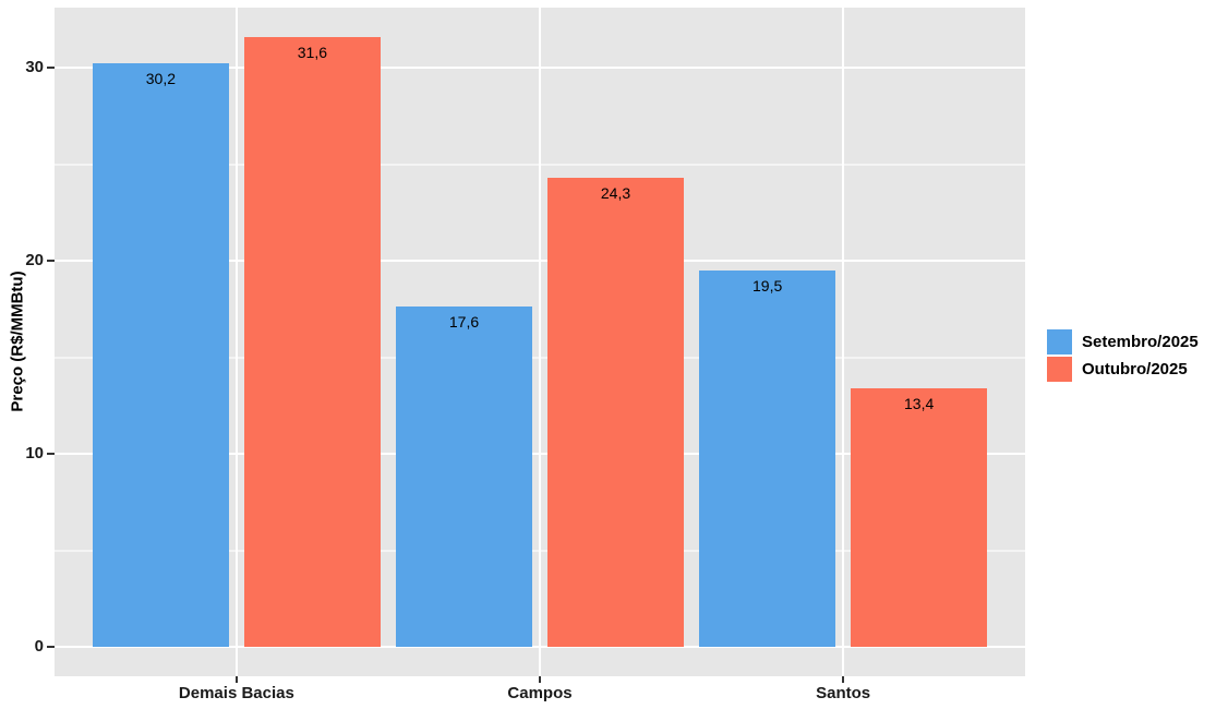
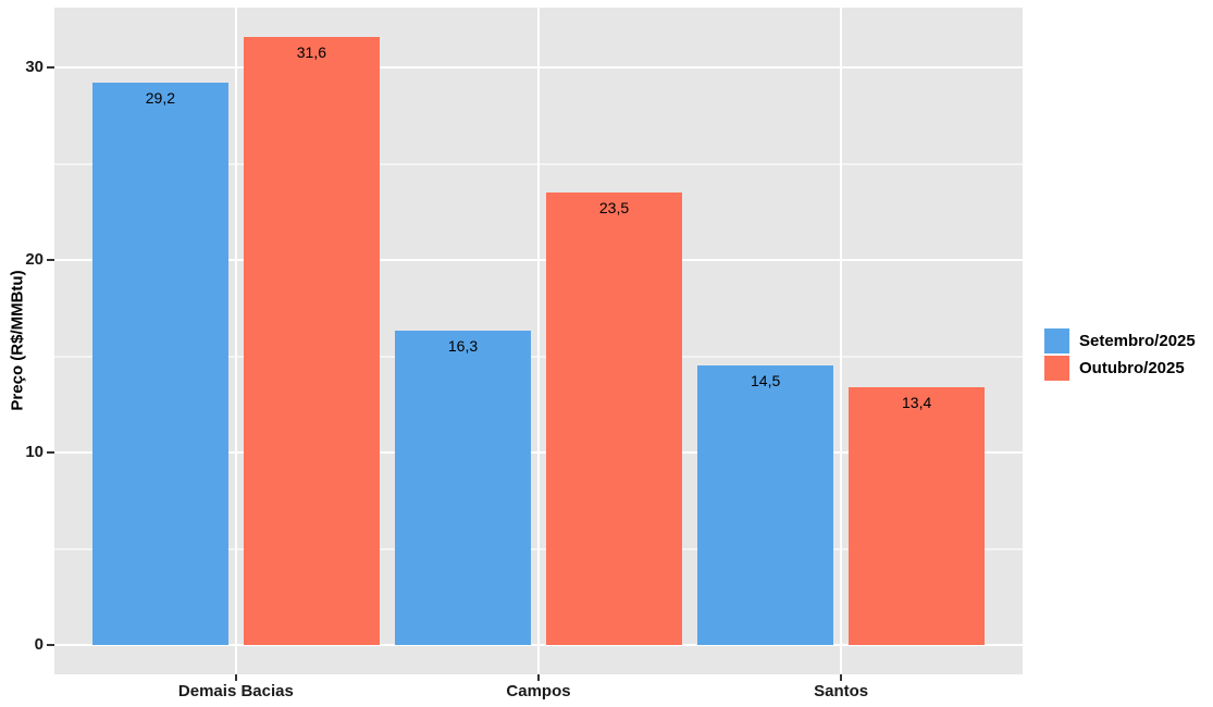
Setembro/2025/Demais Bacias: 30,2 -> 29,2
Setembro/2025/Campos: 17,6 -> 16,3
Outubro/2025/Campos: 24,3 -> 23,5
Setembro/2025/Santos: 19,5 -> 14,5
